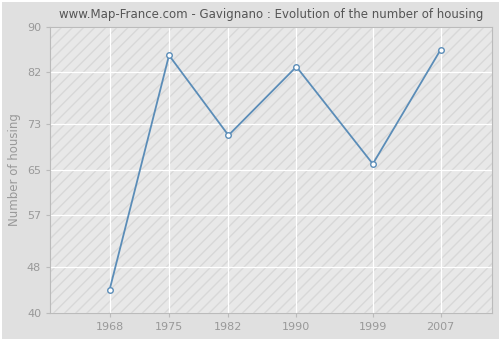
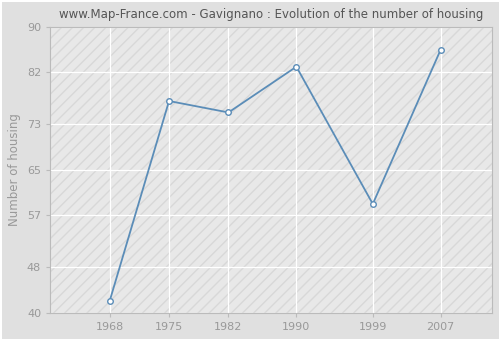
1968: 44 -> 42
1975: 85 -> 77
1982: 71 -> 75
1999: 66 -> 59
